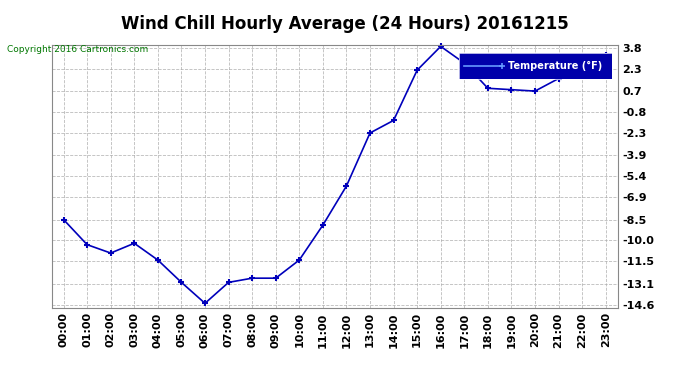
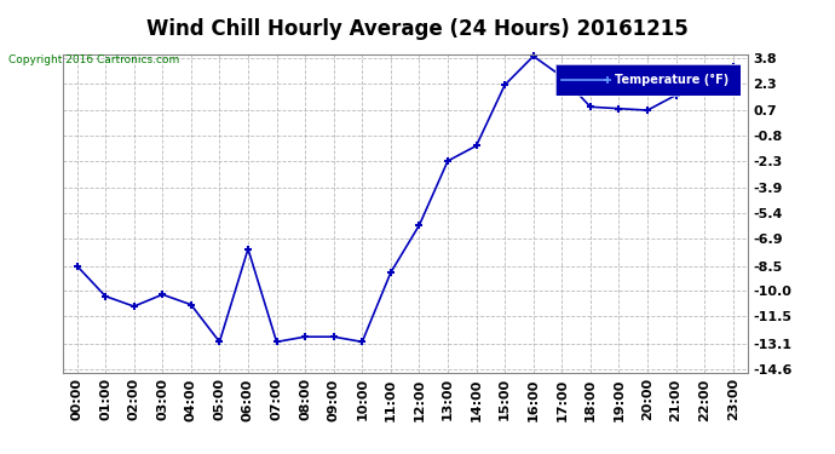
04:00: -11.4 -> -10.8
06:00: -14.5 -> -7.5
10:00: -11.4 -> -13.0
